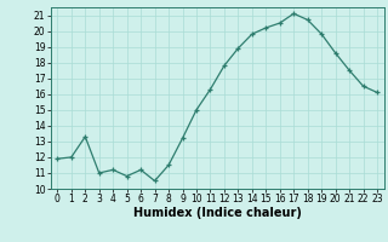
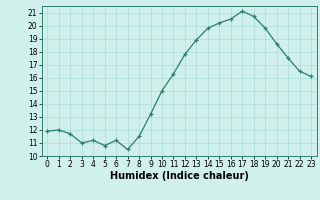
2: 13.3 -> 11.7
